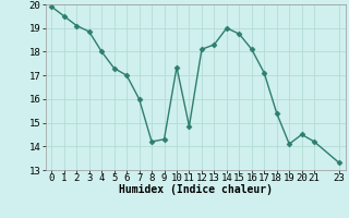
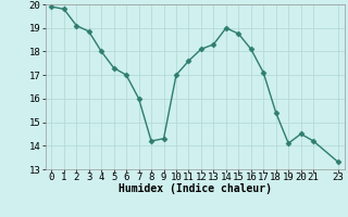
1: 19.50 -> 19.80
10: 17.35 -> 17.00
11: 14.85 -> 17.60
